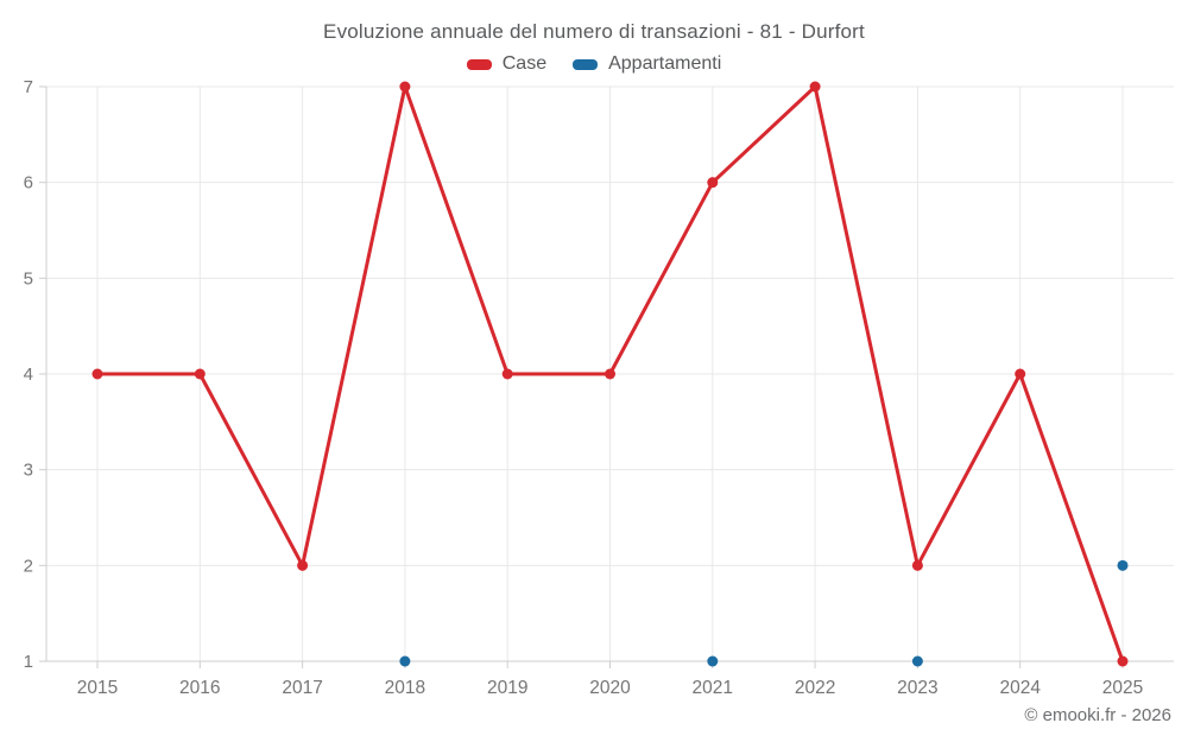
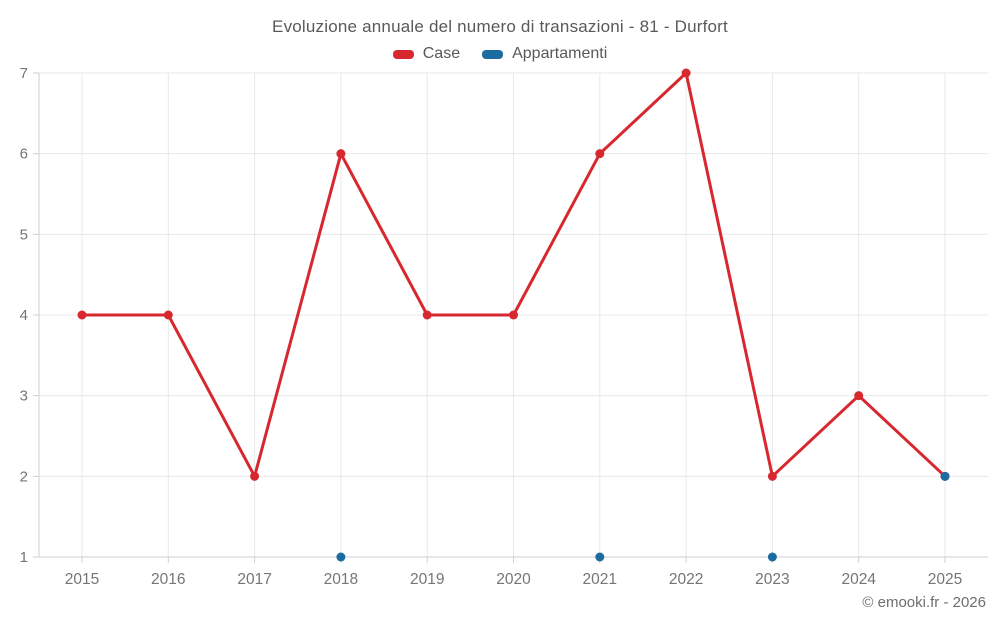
Case/2018: 7 -> 6
Case/2024: 4 -> 3
Case/2025: 1 -> 2
